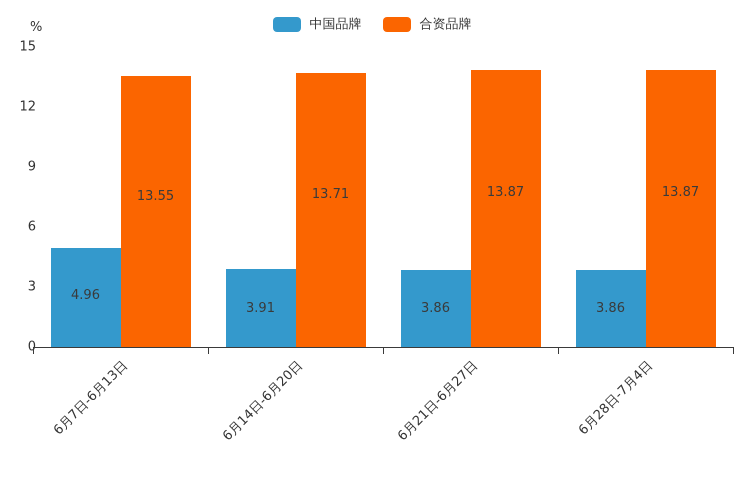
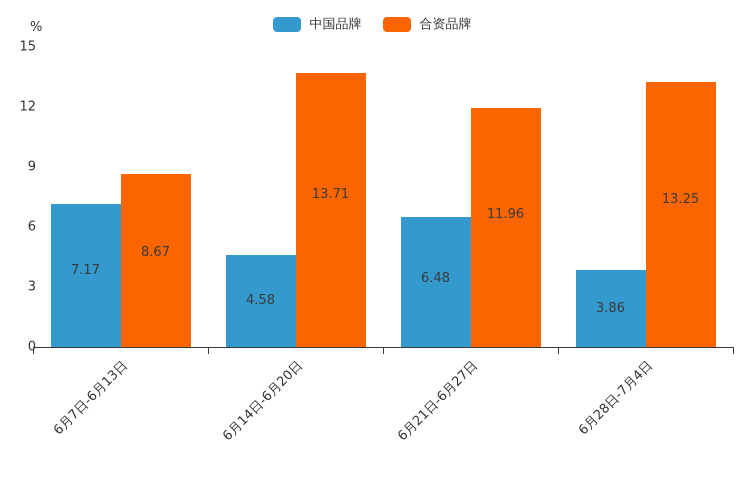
中国品牌/6月7日-6月13日: 4.96 -> 7.17
合资品牌/6月7日-6月13日: 13.55 -> 8.67
中国品牌/6月14日-6月20日: 3.91 -> 4.58
中国品牌/6月21日-6月27日: 3.86 -> 6.48
合资品牌/6月21日-6月27日: 13.87 -> 11.96
合资品牌/6月28日-7月4日: 13.87 -> 13.25
